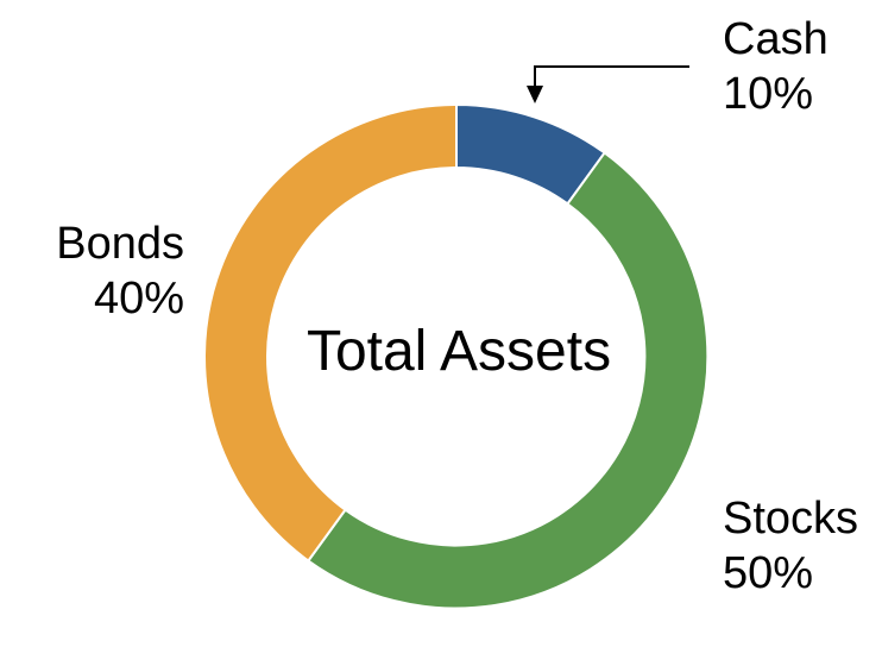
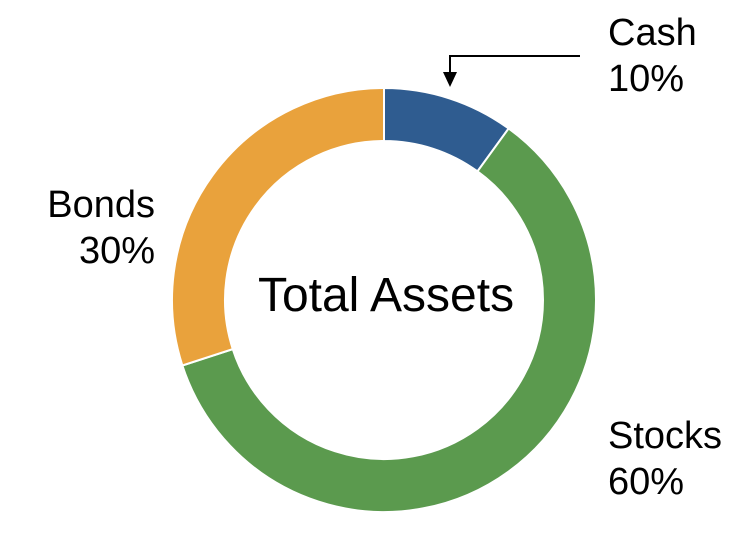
Stocks: 50% -> 60%
Bonds: 40% -> 30%
